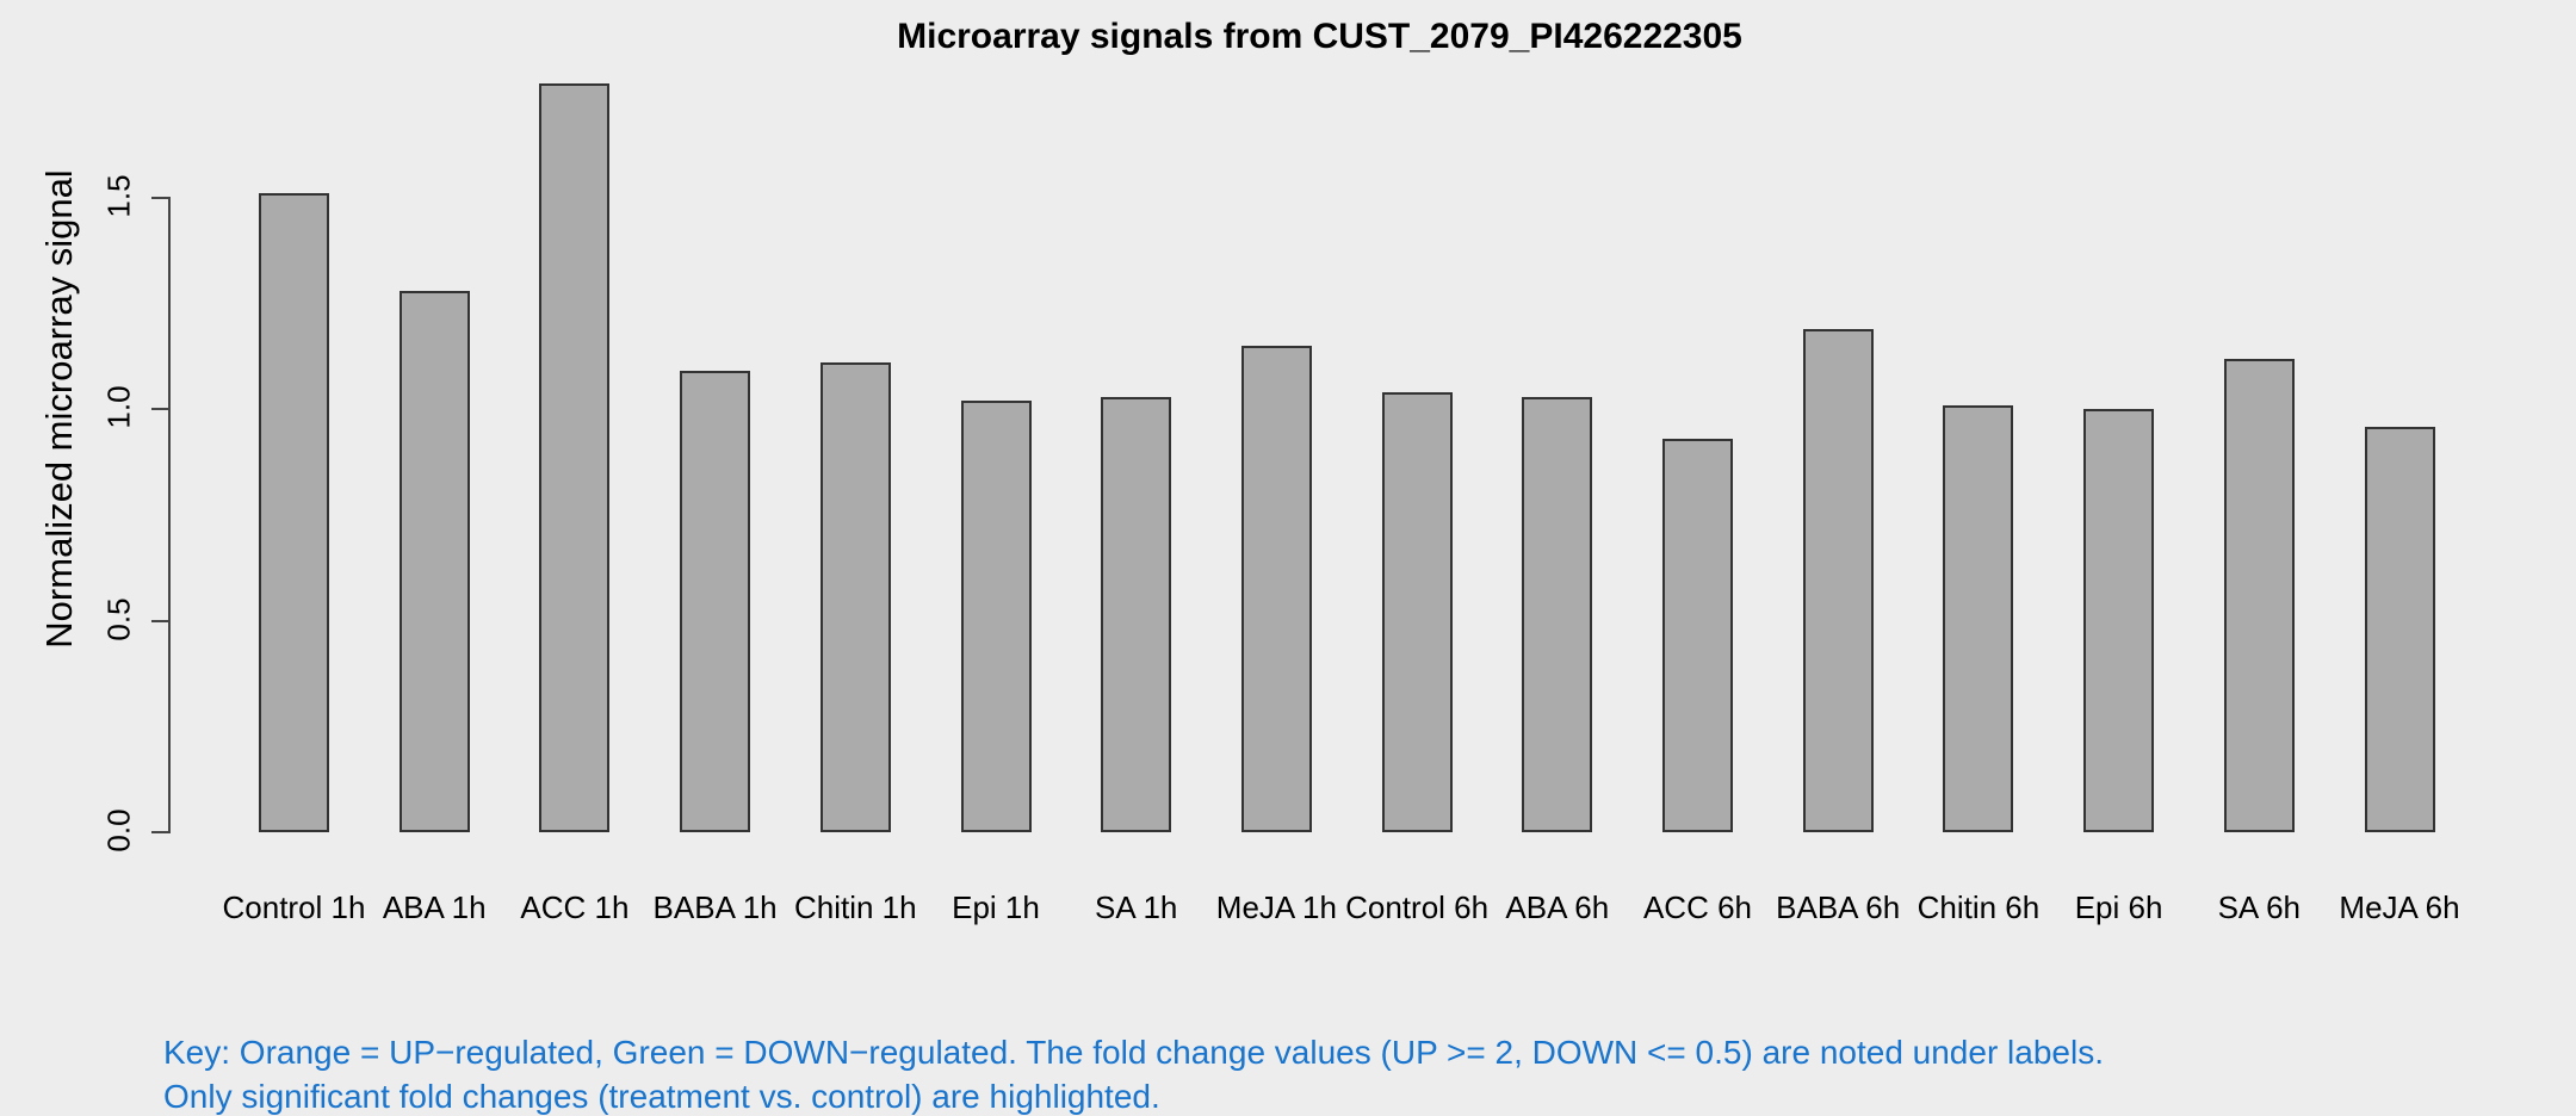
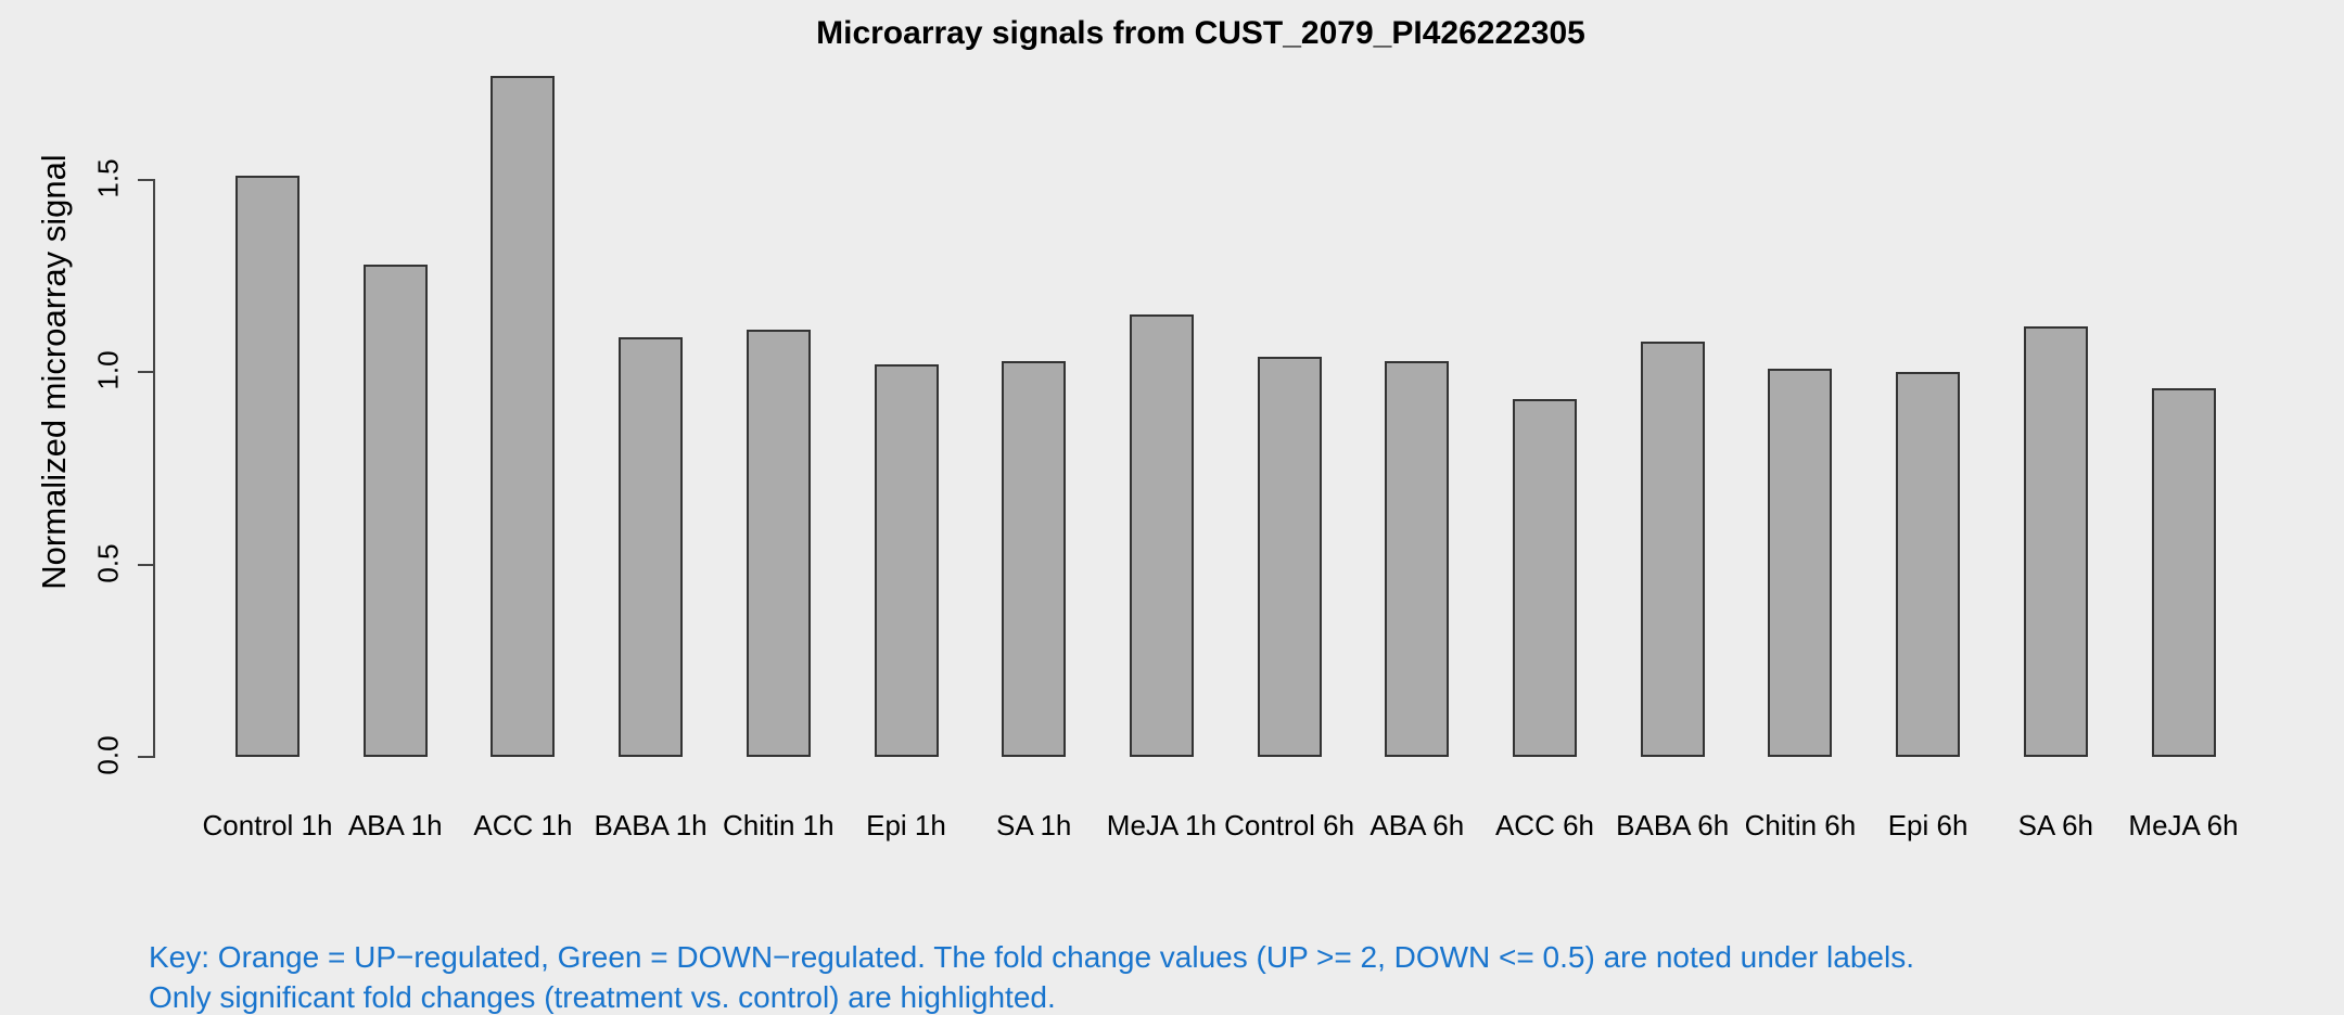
BABA 6h: 1.19 -> 1.08
